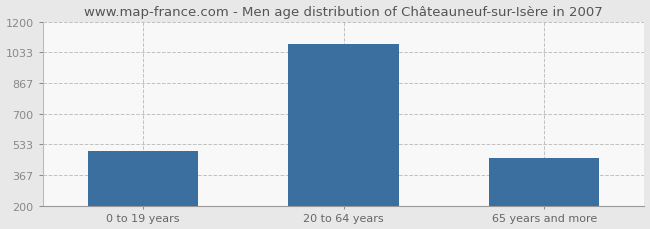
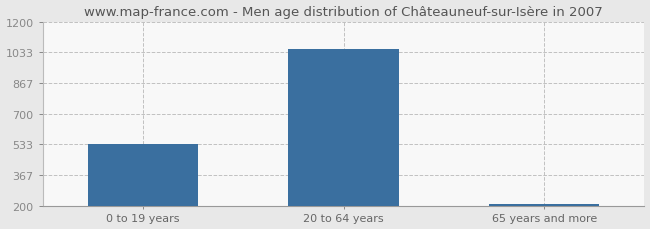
0 to 19 years: 500 -> 530
20 to 64 years: 1080 -> 1050
65 years and more: 460 -> 210
